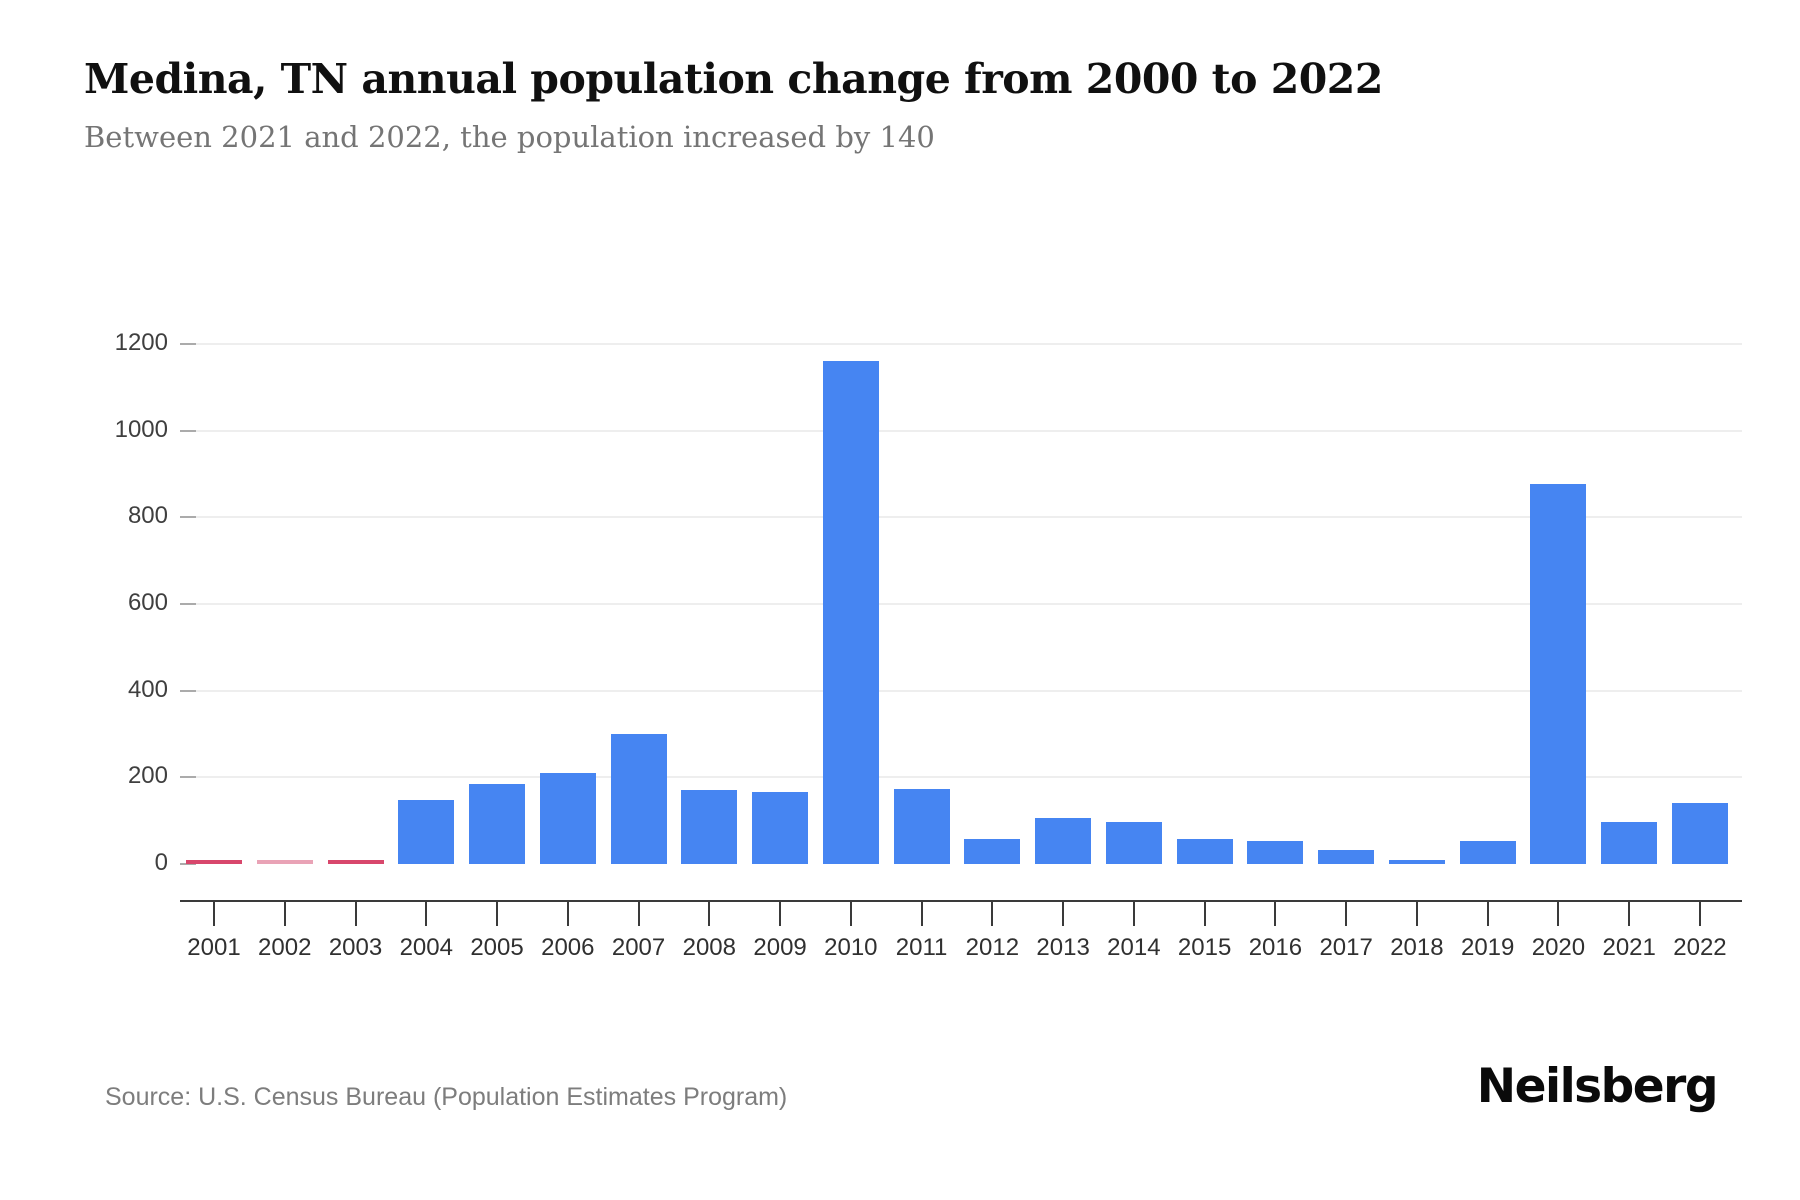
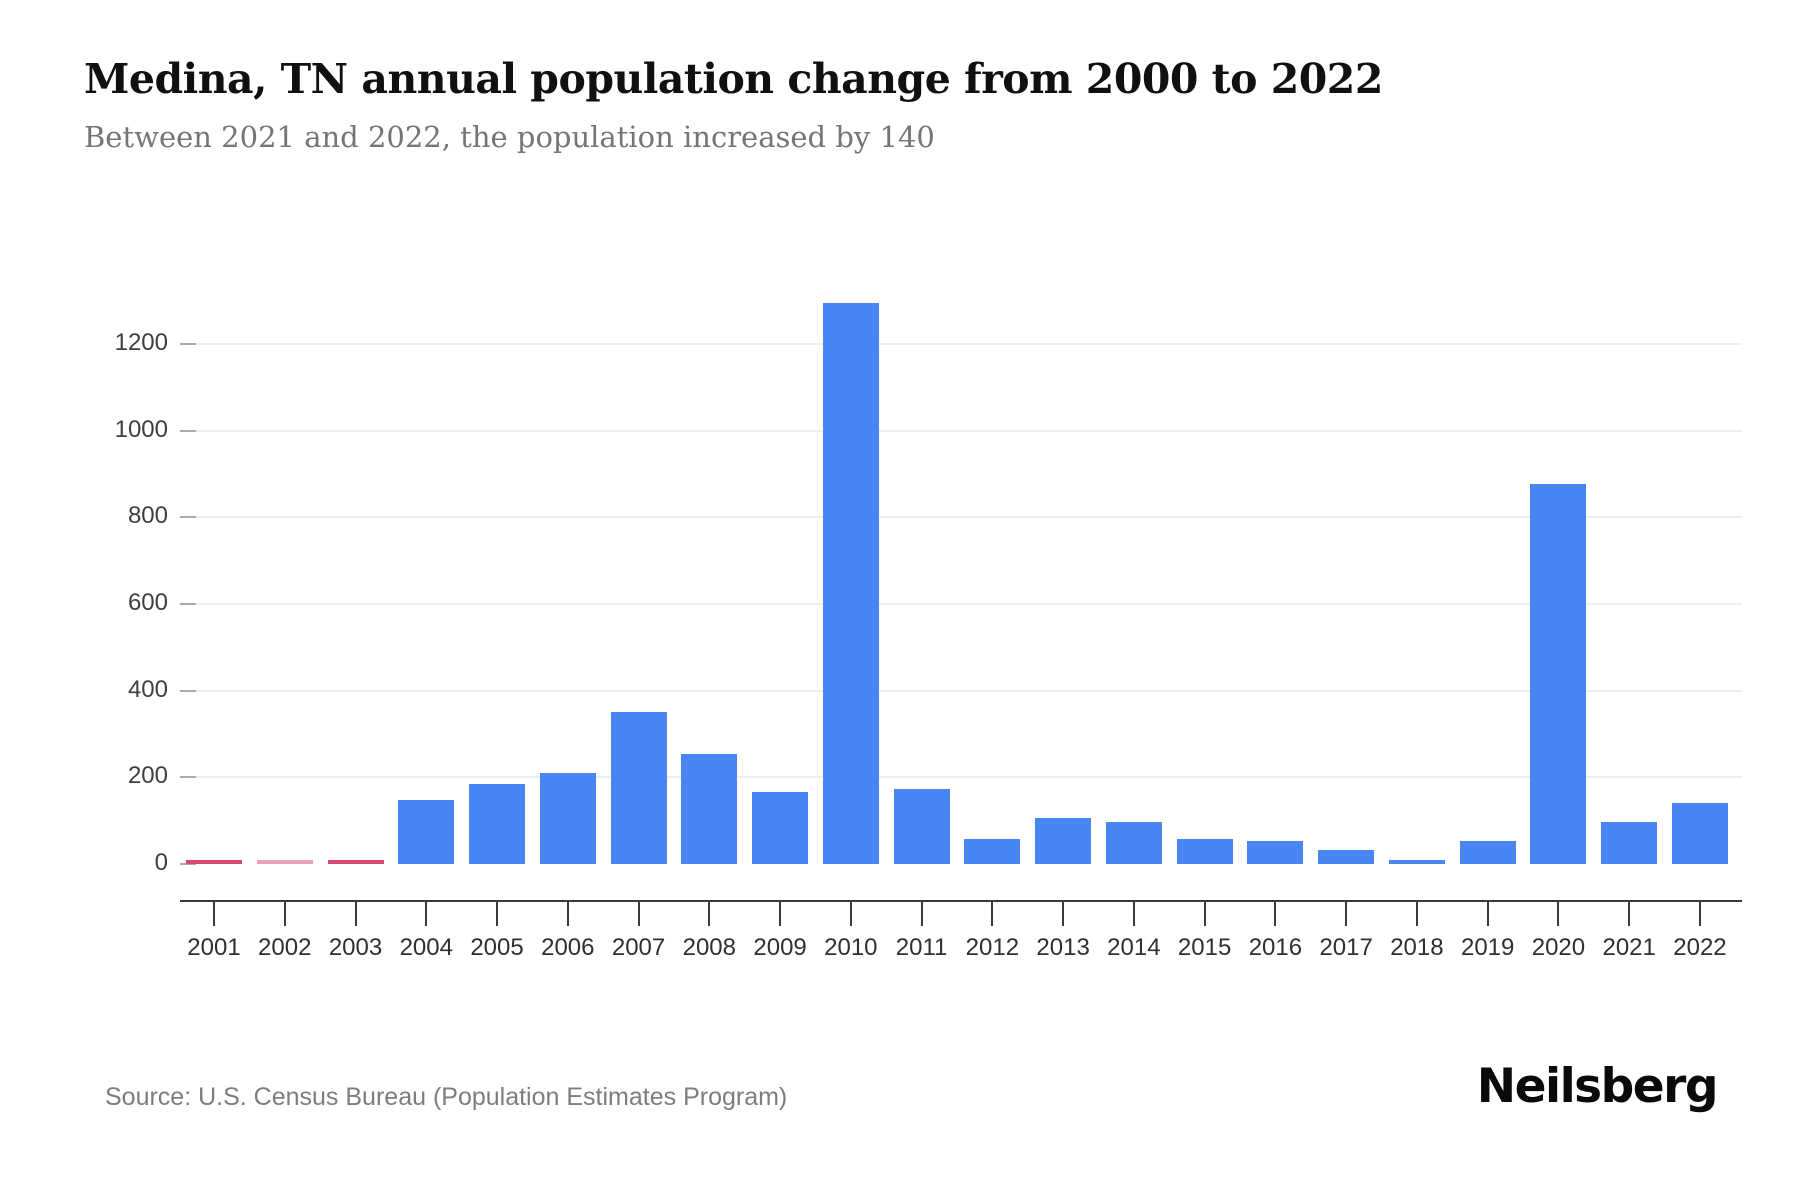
2007: 300 -> 350
2008: 170 -> 250
2010: 1160 -> 1300
